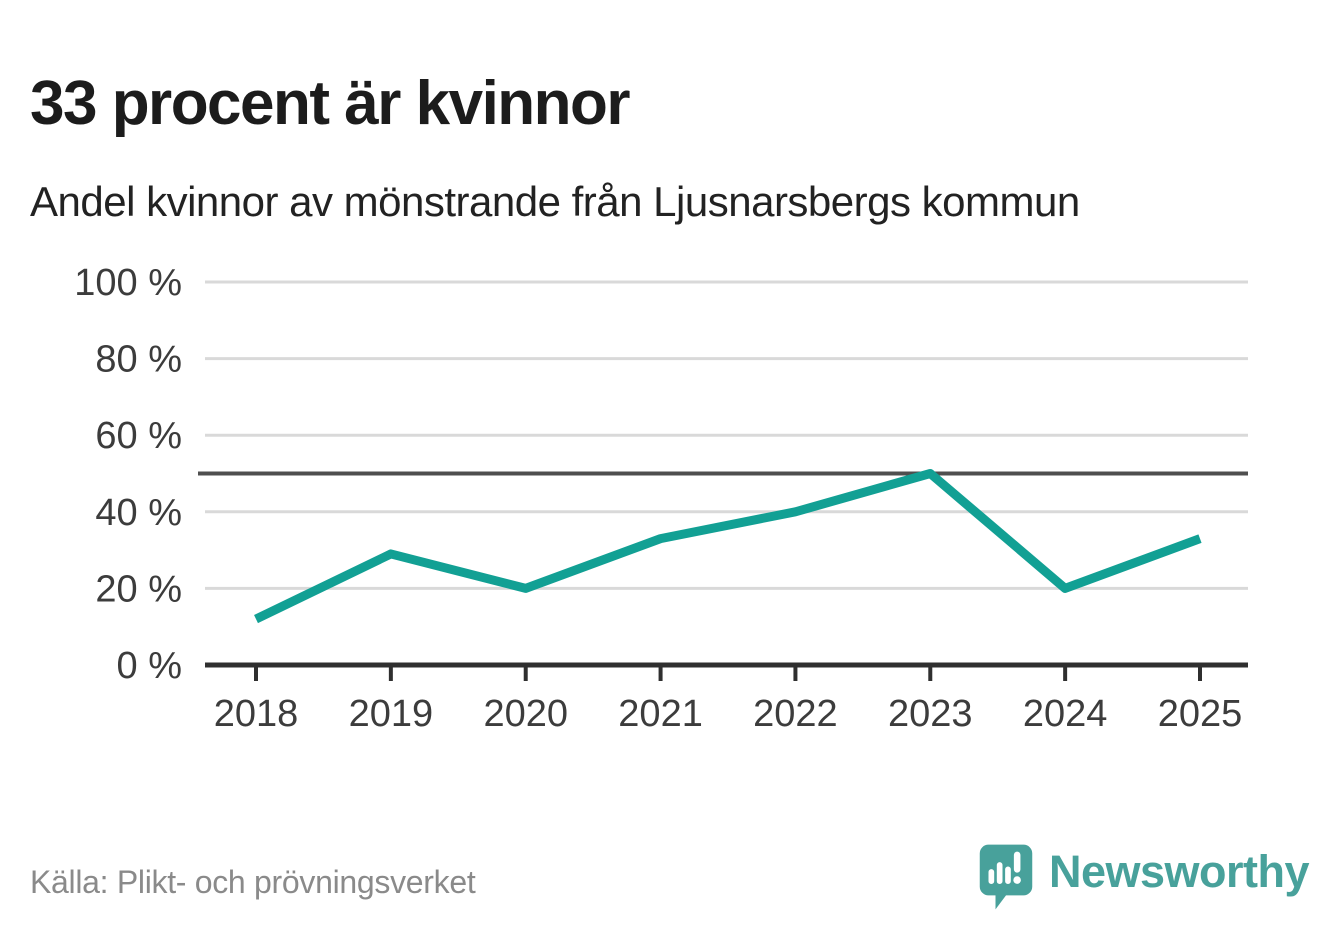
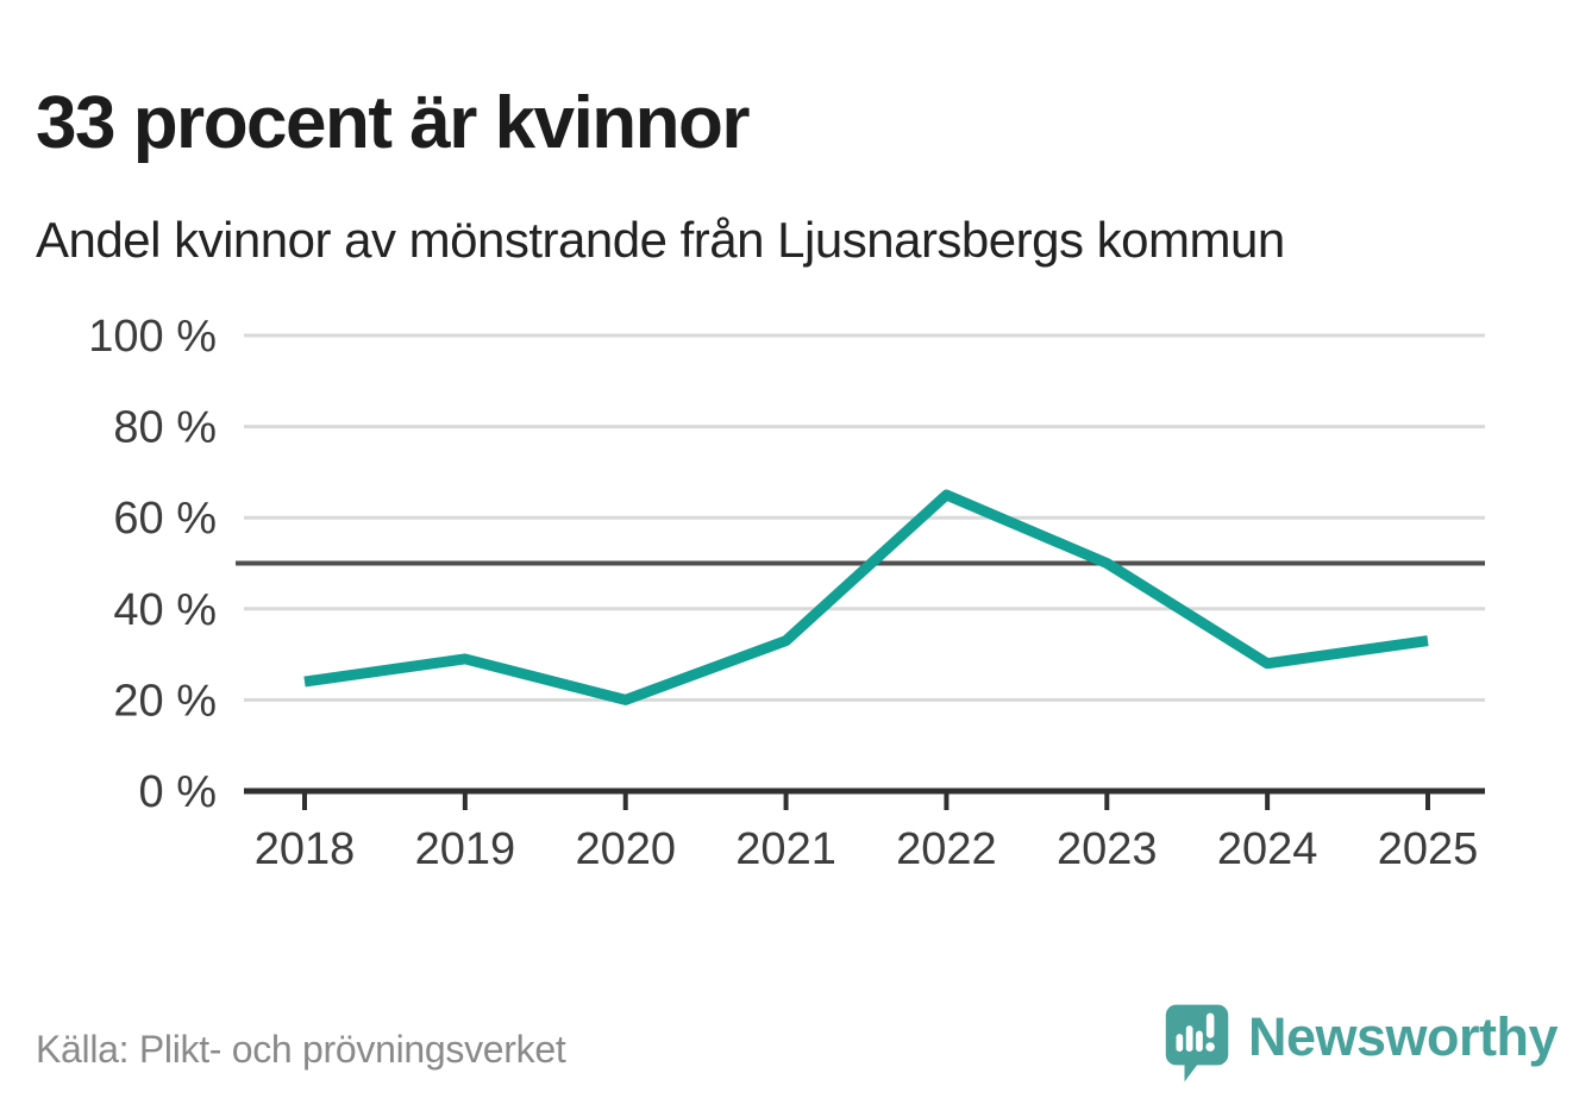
2018: 12% -> 24%
2022: 40% -> 65%
2024: 20% -> 28%
